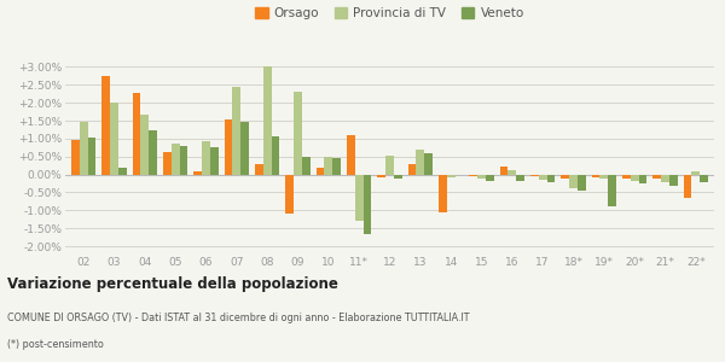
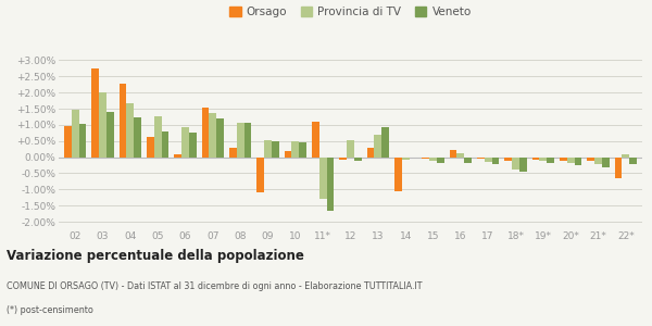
Veneto/03: 0.20% -> 1.40%
Provincia di TV/05: 0.85% -> 1.26%
Provincia di TV/07: 2.45% -> 1.38%
Veneto/07: 1.45% -> 1.20%
Provincia di TV/08: 3.00% -> 1.07%
Provincia di TV/09: 2.30% -> 0.52%
Veneto/13: 0.60% -> 0.92%
Veneto/19*: -0.90% -> -0.18%
